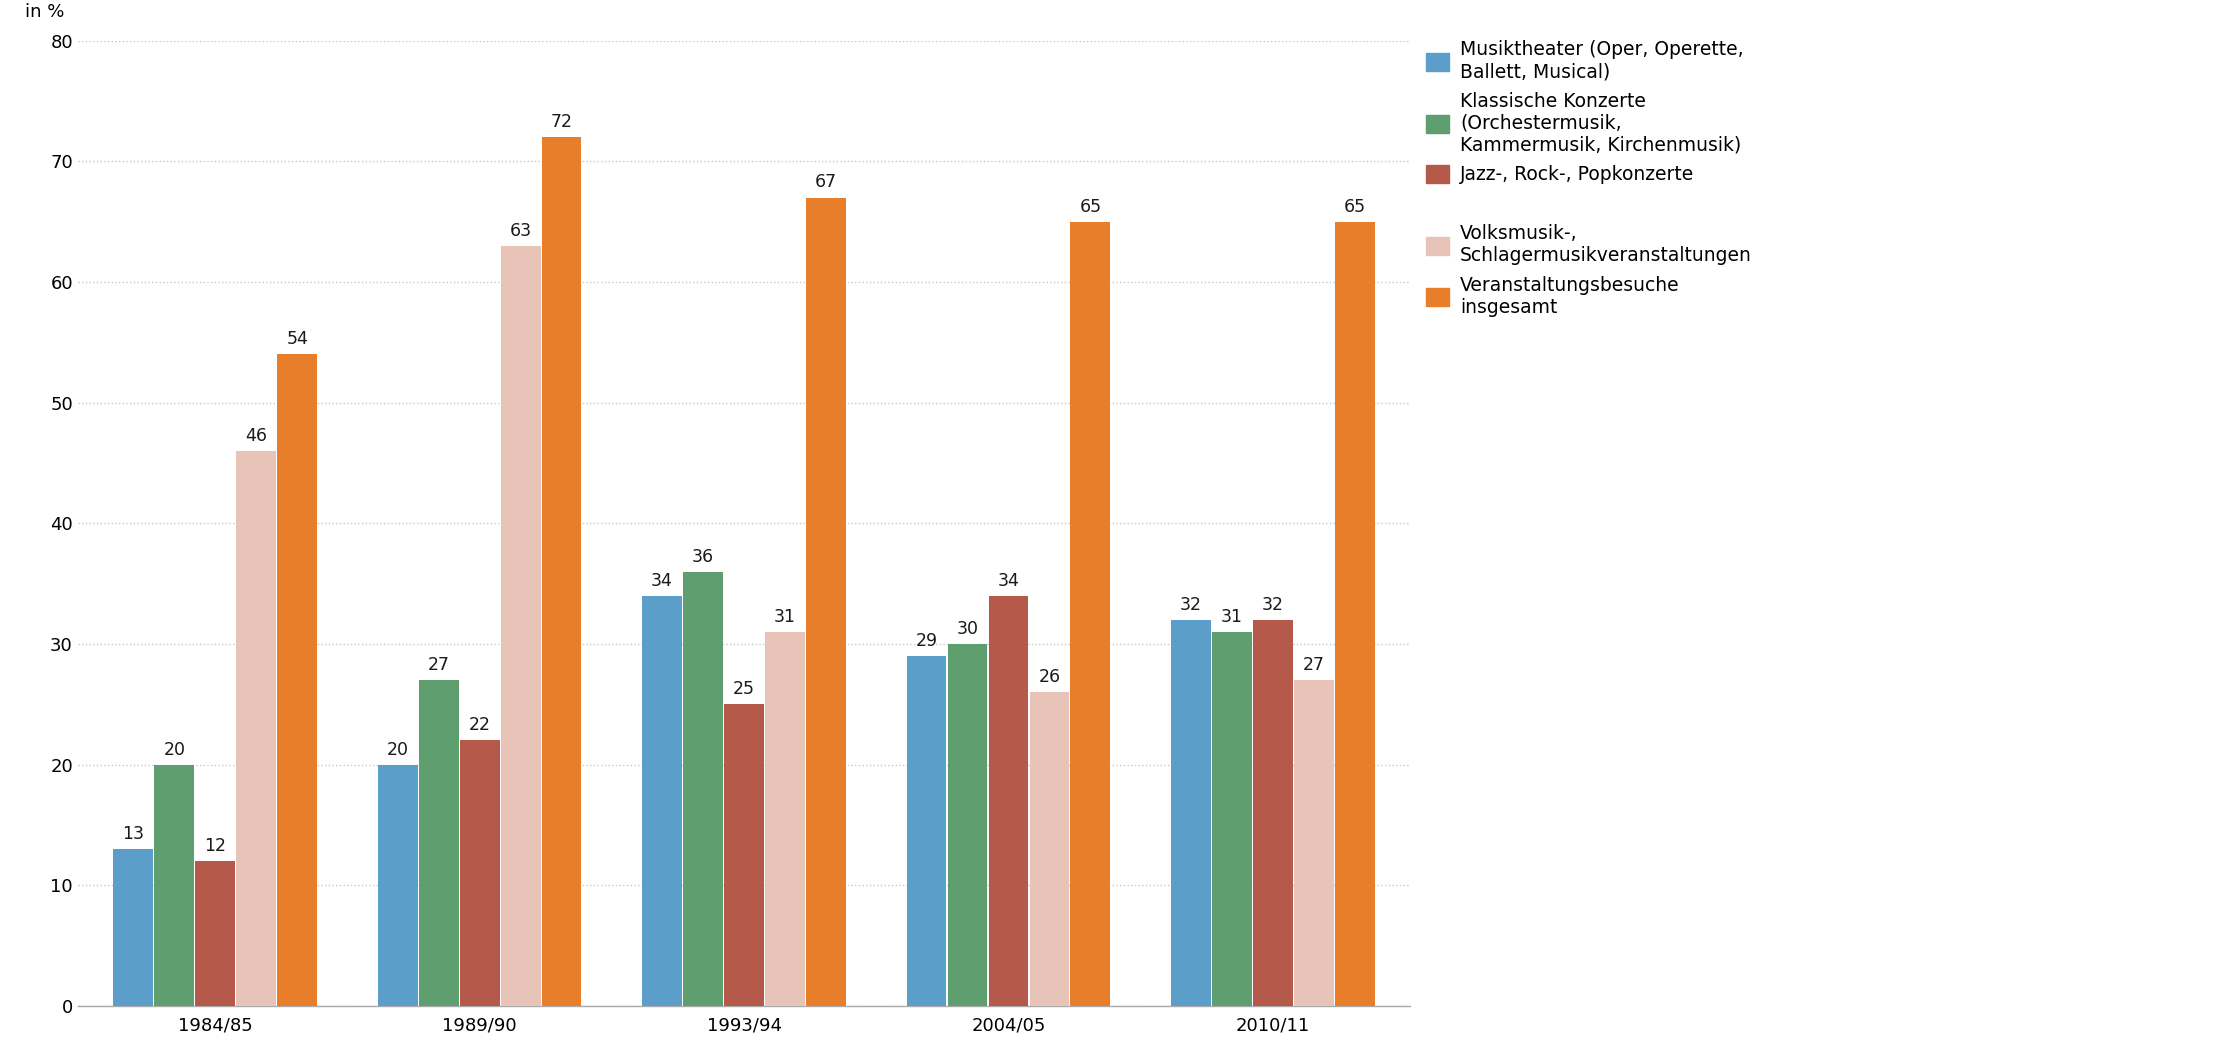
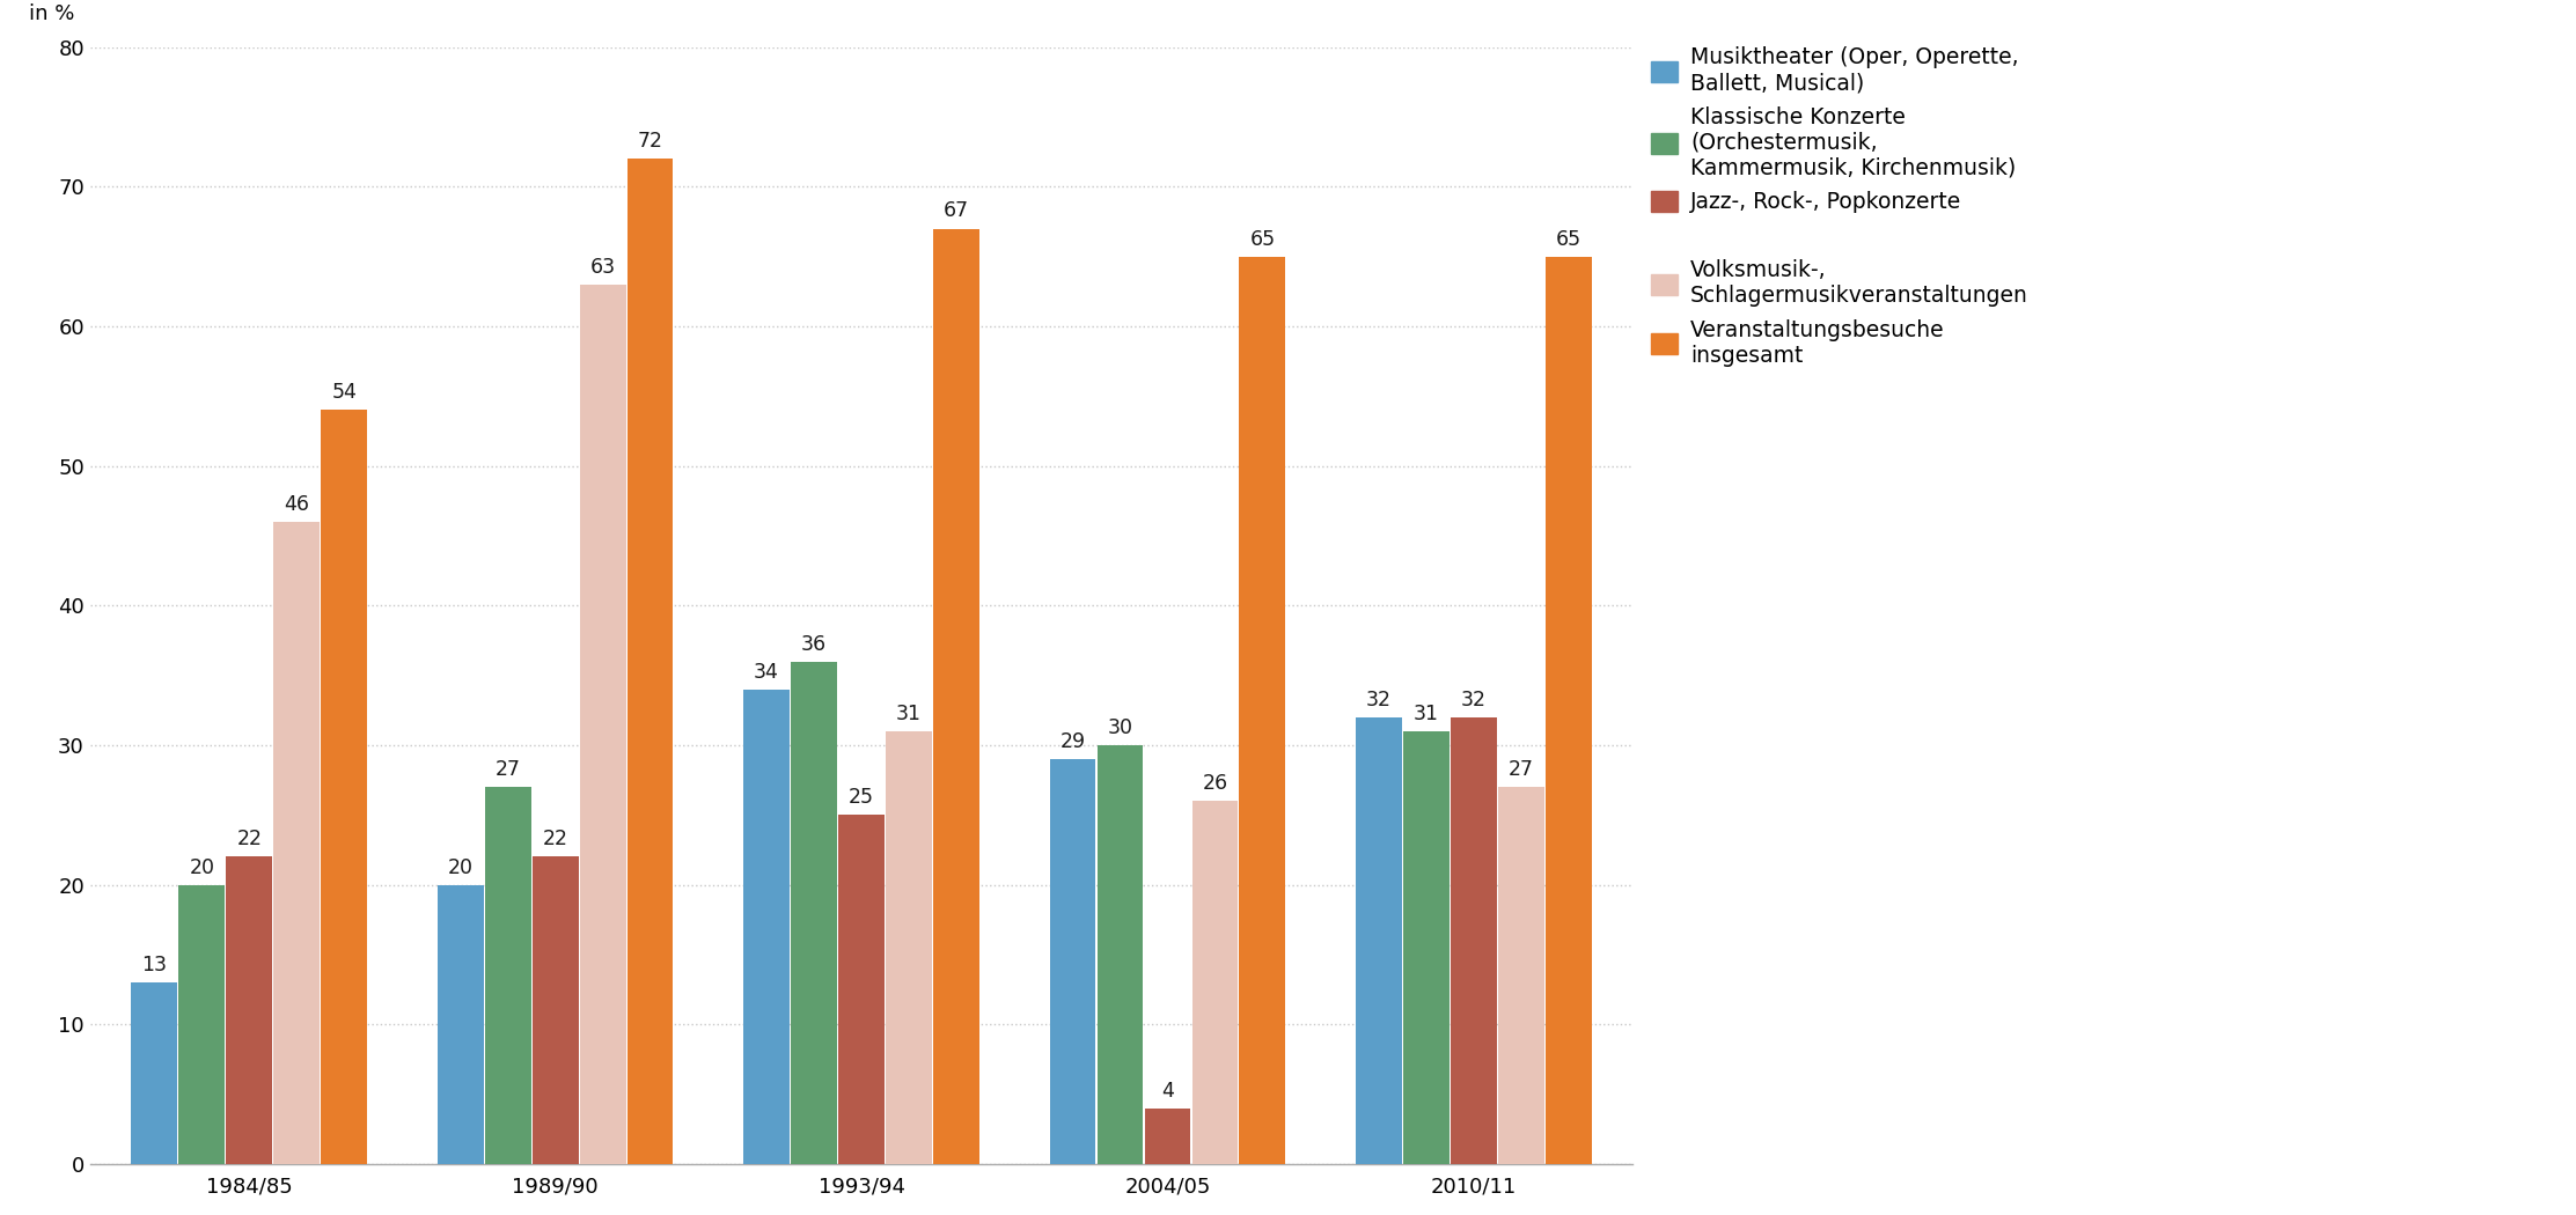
Jazz-, Rock-, Popkonzerte/1984/85: 12 -> 22
Jazz-, Rock-, Popkonzerte/2004/05: 34 -> 4
